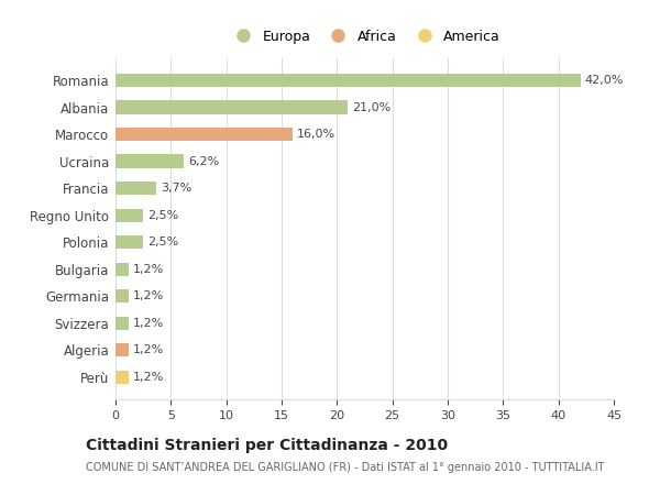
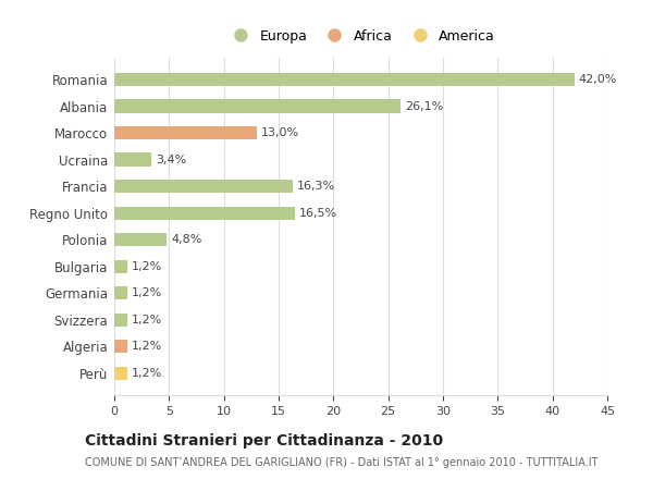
Albania: 21,0% -> 26,1%
Marocco: 16,0% -> 13,0%
Ucraina: 6,2% -> 3,4%
Francia: 3,7% -> 16,3%
Regno Unito: 2,5% -> 16,5%
Polonia: 2,5% -> 4,8%
